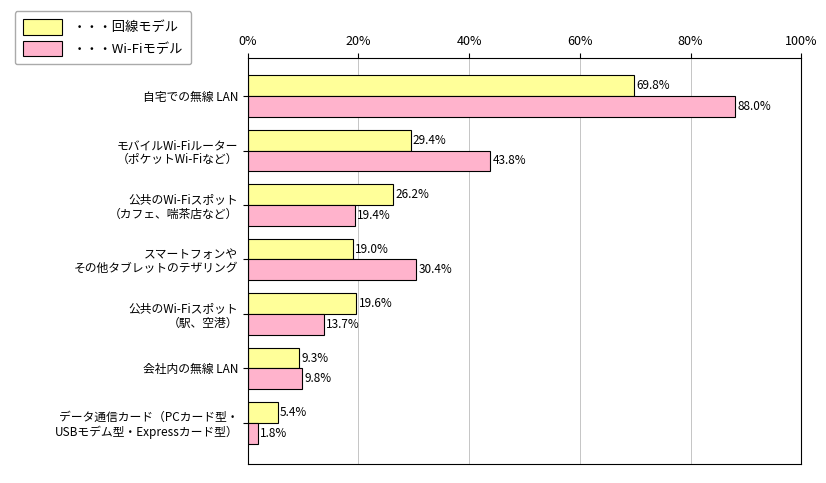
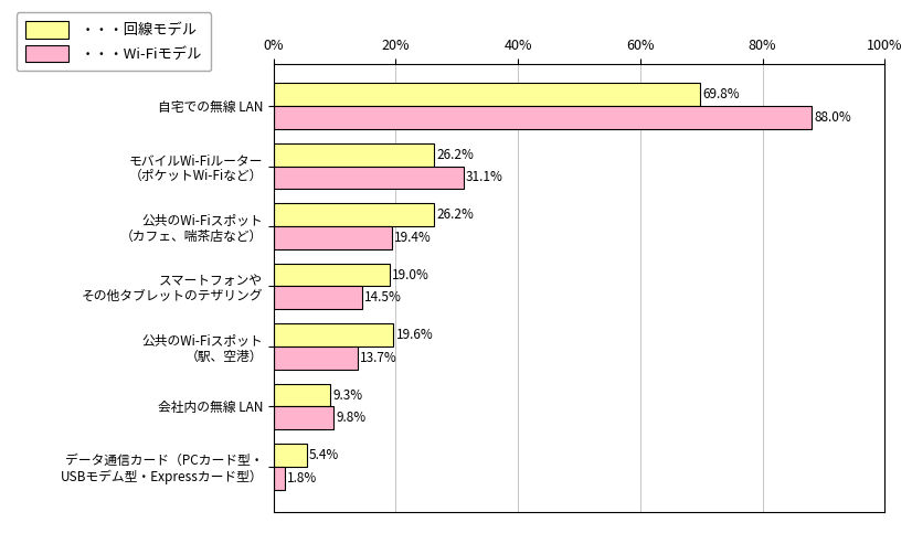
・・・回線モデル/モバイルWi-Fiルーター （ポケットWi-Fiなど）: 29.4% -> 26.2%
・・・Wi-Fiモデル/モバイルWi-Fiルーター （ポケットWi-Fiなど）: 43.8% -> 31.1%
・・・Wi-Fiモデル/スマートフォンや その他タブレットのテザリング: 30.4% -> 14.5%
